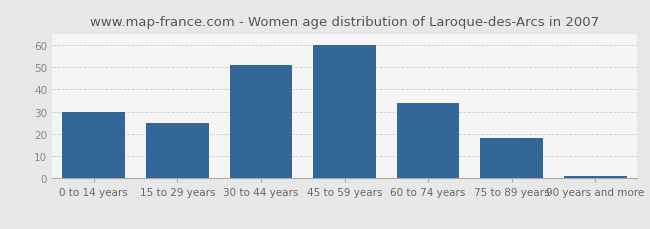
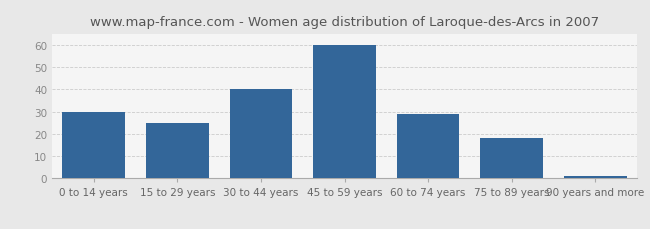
30 to 44 years: 51 -> 40
60 to 74 years: 34 -> 29
